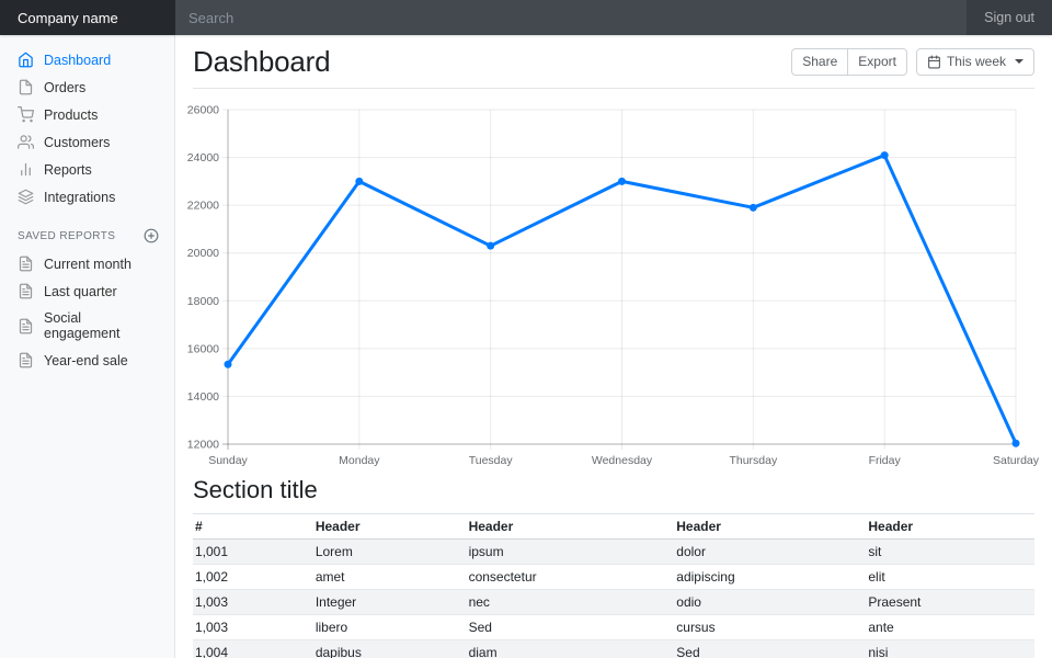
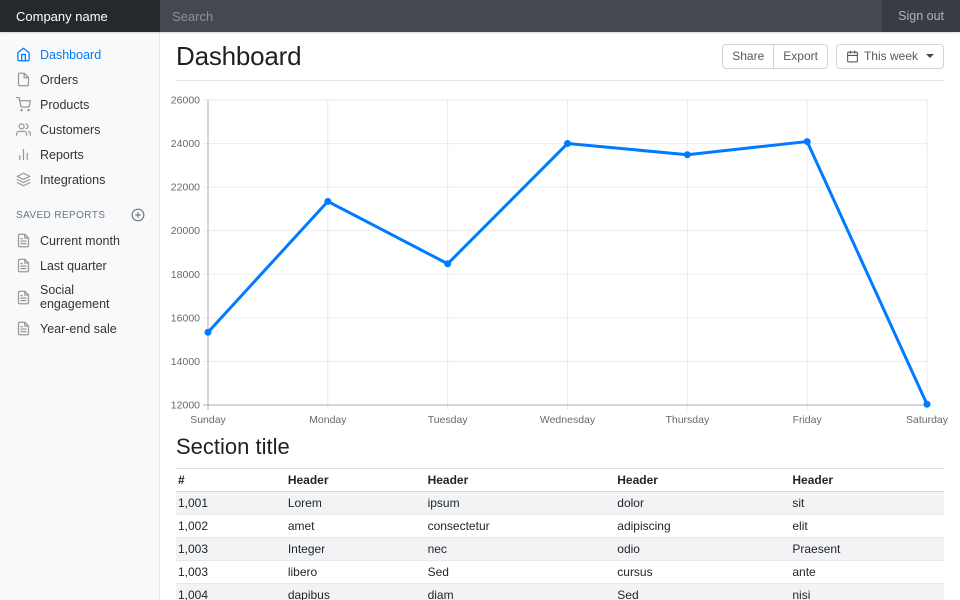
Monday: 23000 -> 21300
Tuesday: 20300 -> 18500
Wednesday: 23000 -> 24000
Thursday: 21900 -> 23500
